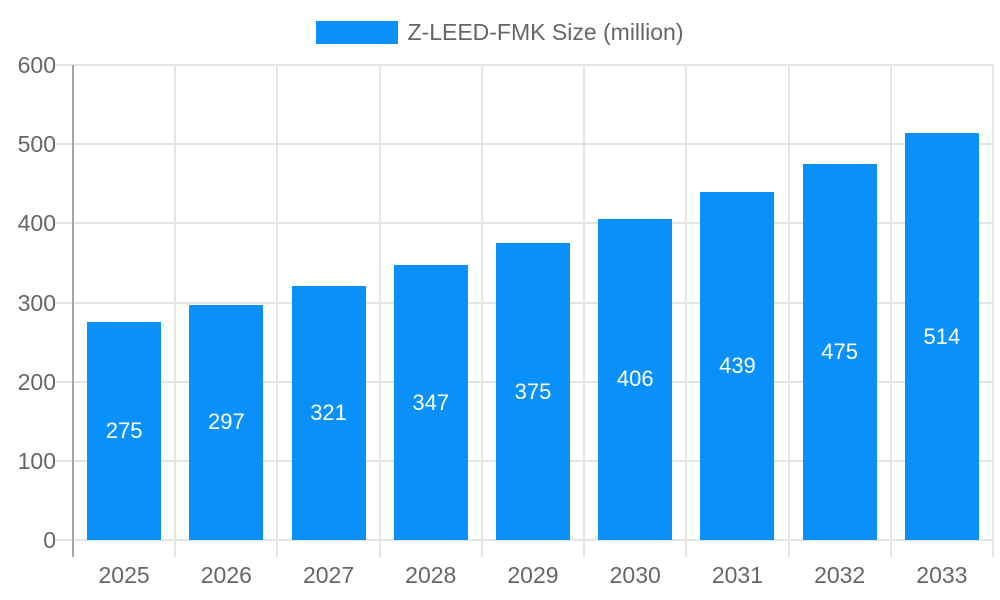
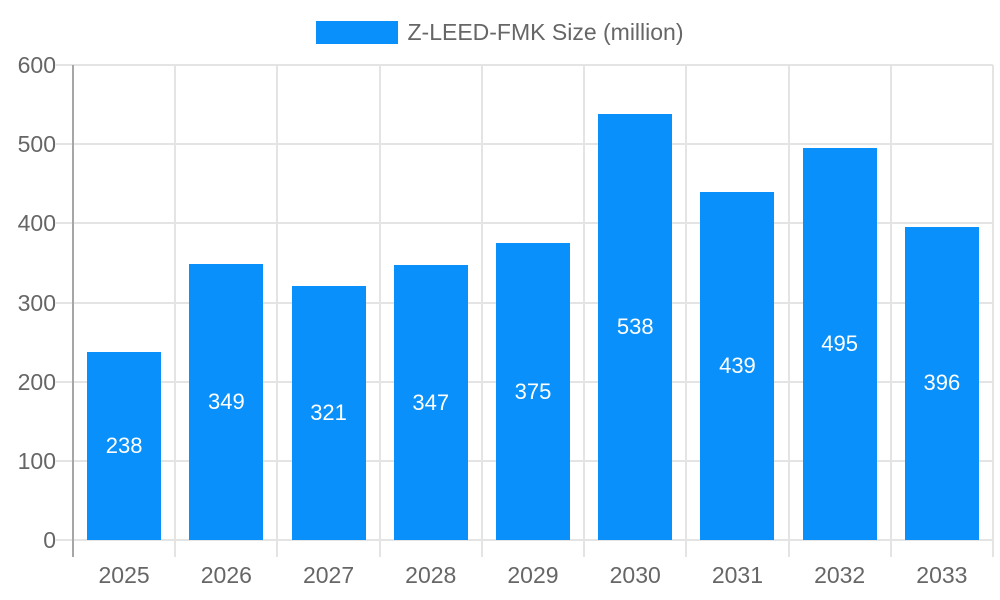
2025: 275 -> 238
2026: 297 -> 349
2030: 406 -> 538
2032: 475 -> 495
2033: 514 -> 396
